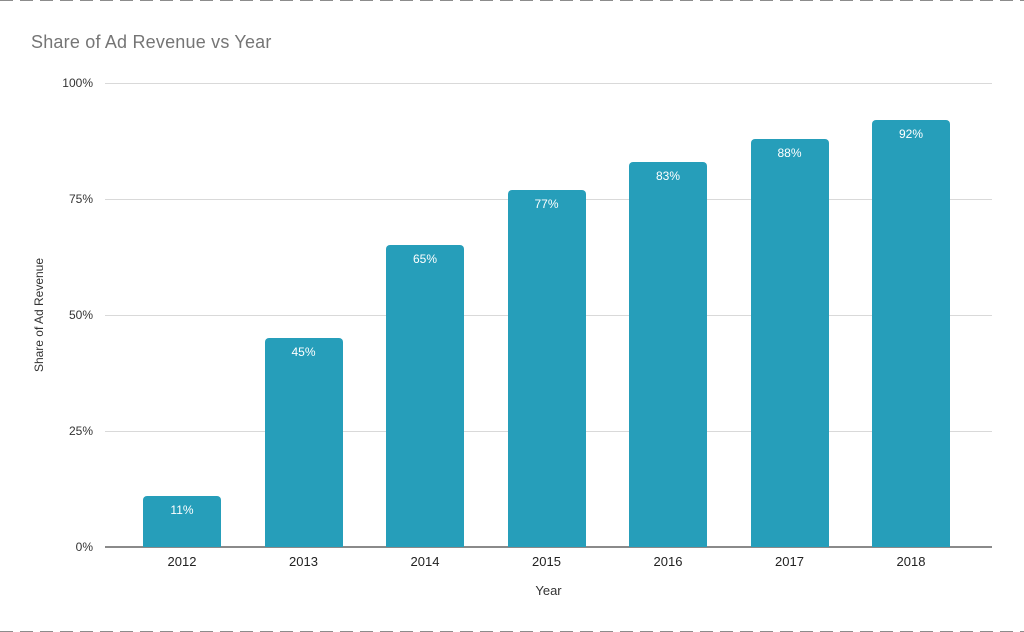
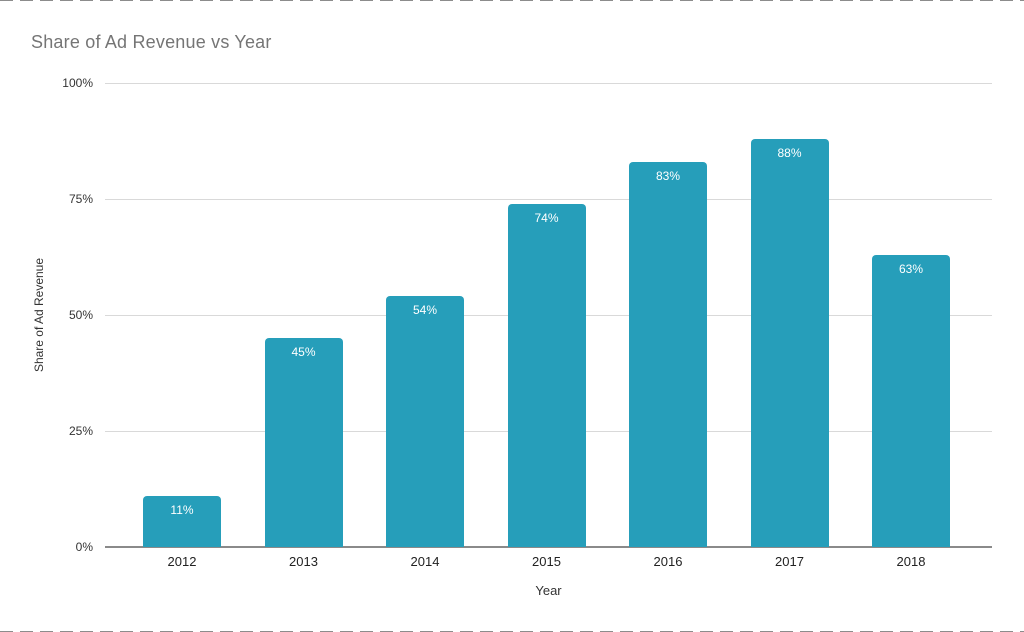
2014: 65% -> 54%
2015: 77% -> 74%
2018: 92% -> 63%
